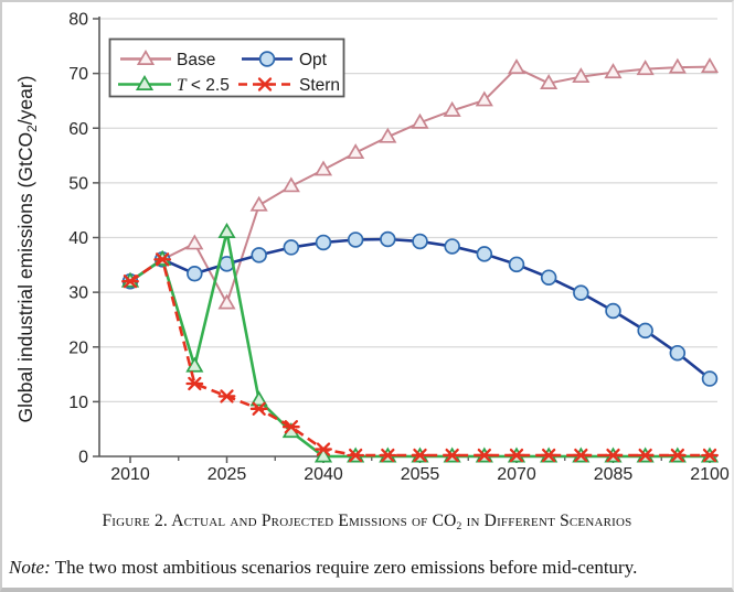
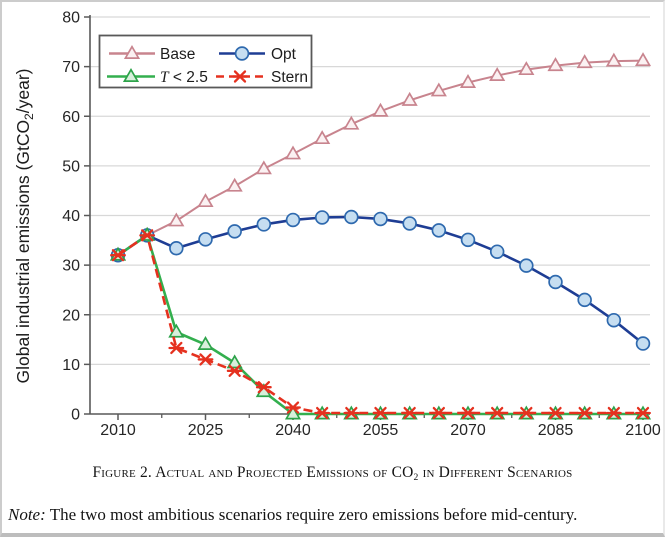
Base/2025: 28 -> 43
T < 2.5/2025: 41 -> 14
Base/2070: 71 -> 67
